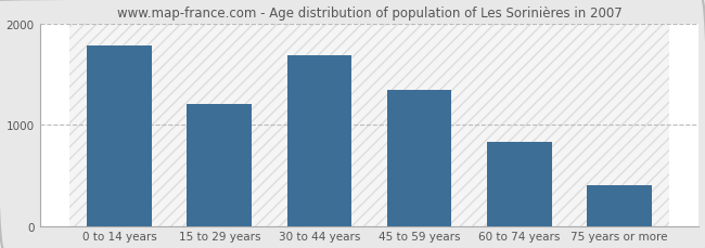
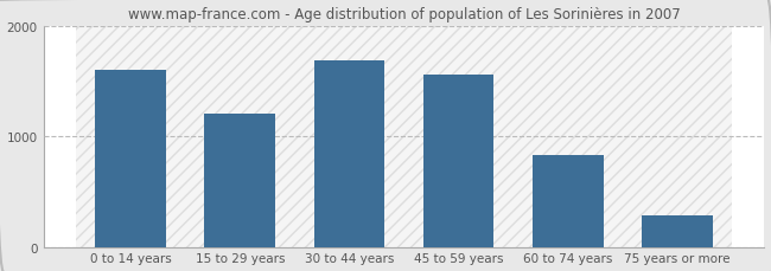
0 to 14 years: 1780 -> 1600
45 to 59 years: 1340 -> 1560
75 years or more: 400 -> 280
